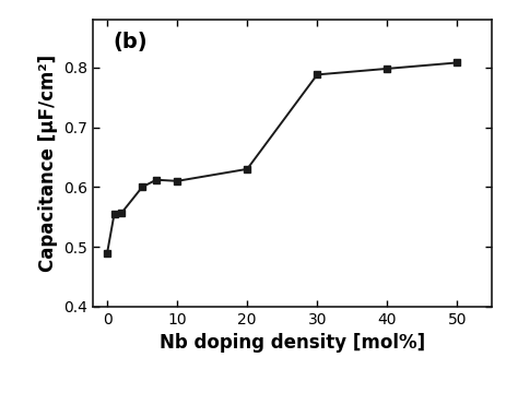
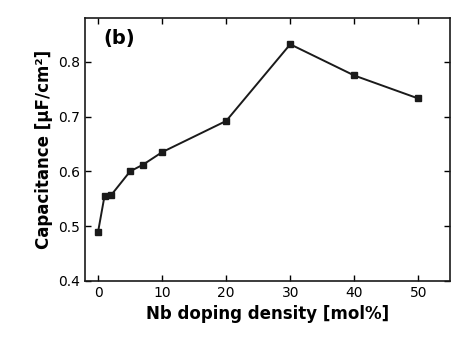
10: 0.610 -> 0.635
20: 0.630 -> 0.692
30: 0.788 -> 0.832
40: 0.798 -> 0.775
50: 0.808 -> 0.733
